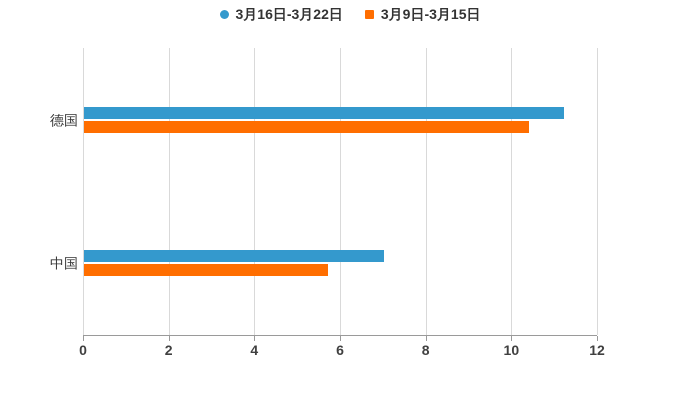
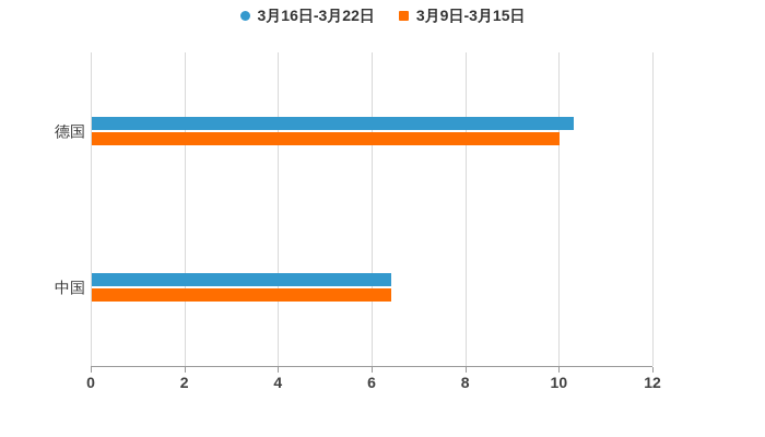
3月16日-3月22日/德国: 11.2 -> 10.3
3月9日-3月15日/德国: 10.4 -> 10.0
3月16日-3月22日/中国: 7.0 -> 6.4
3月9日-3月15日/中国: 5.7 -> 6.4
